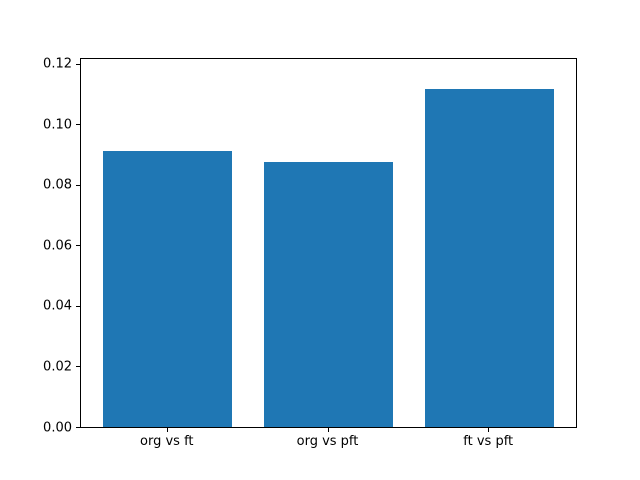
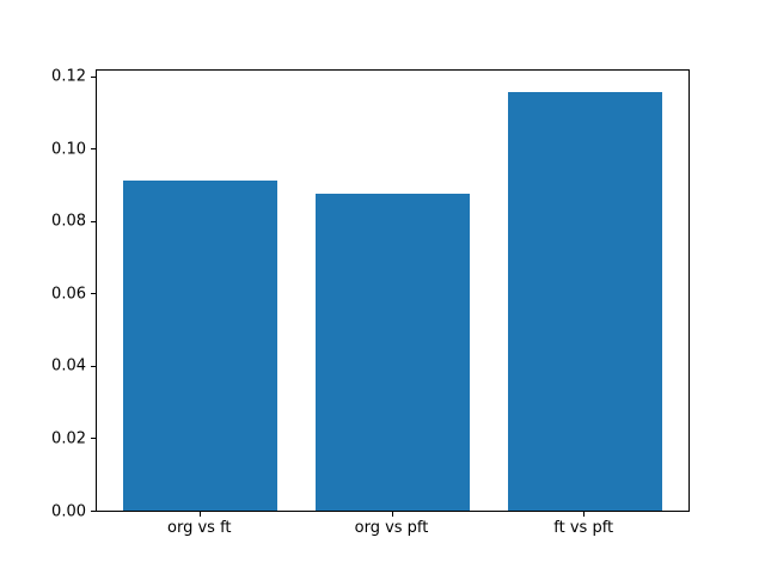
ft vs pft: 0.112 -> 0.116
